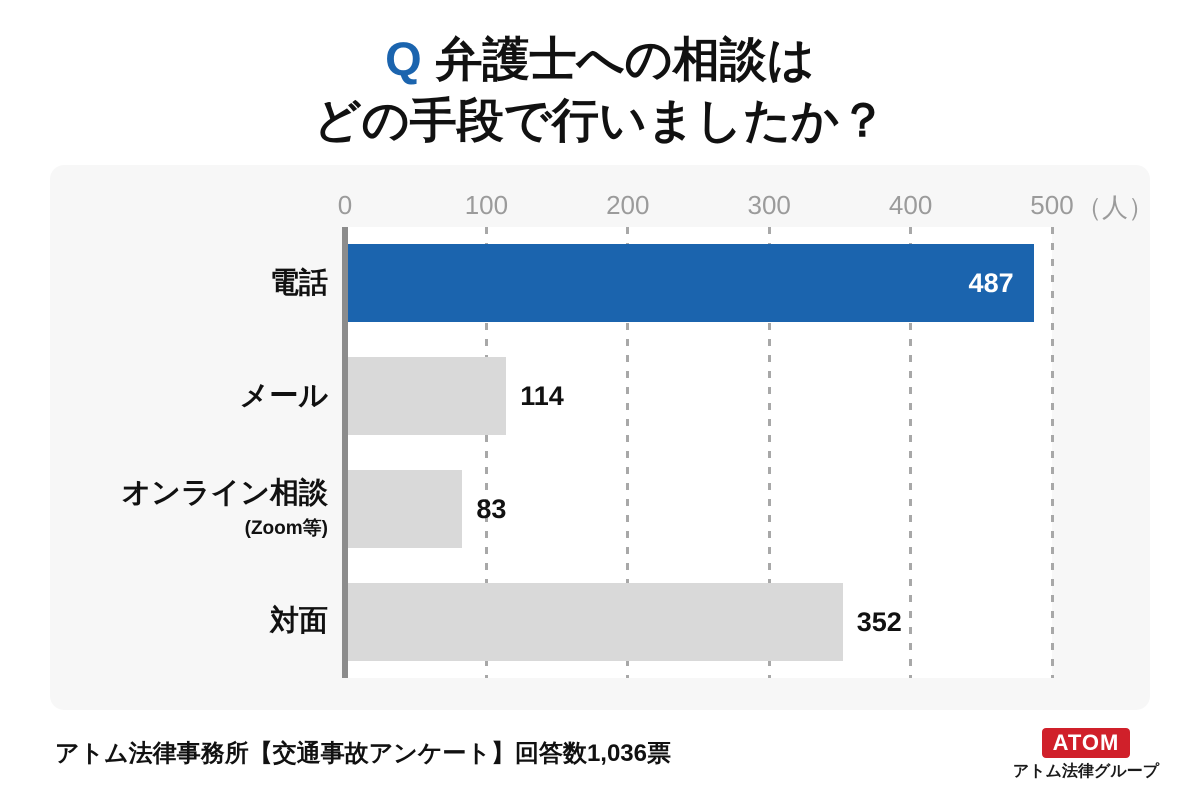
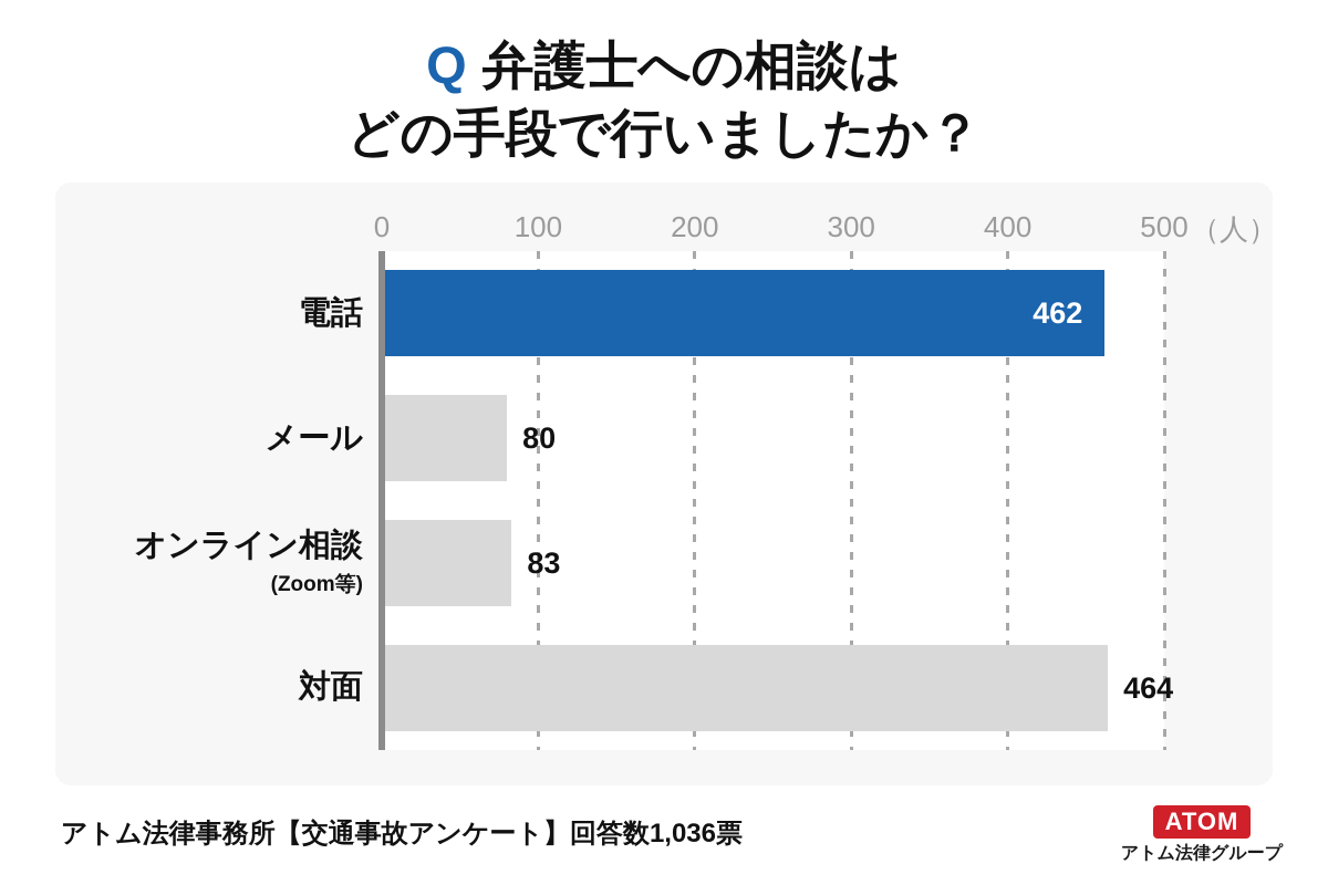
電話: 487 -> 462
メール: 114 -> 80
対面: 352 -> 464
